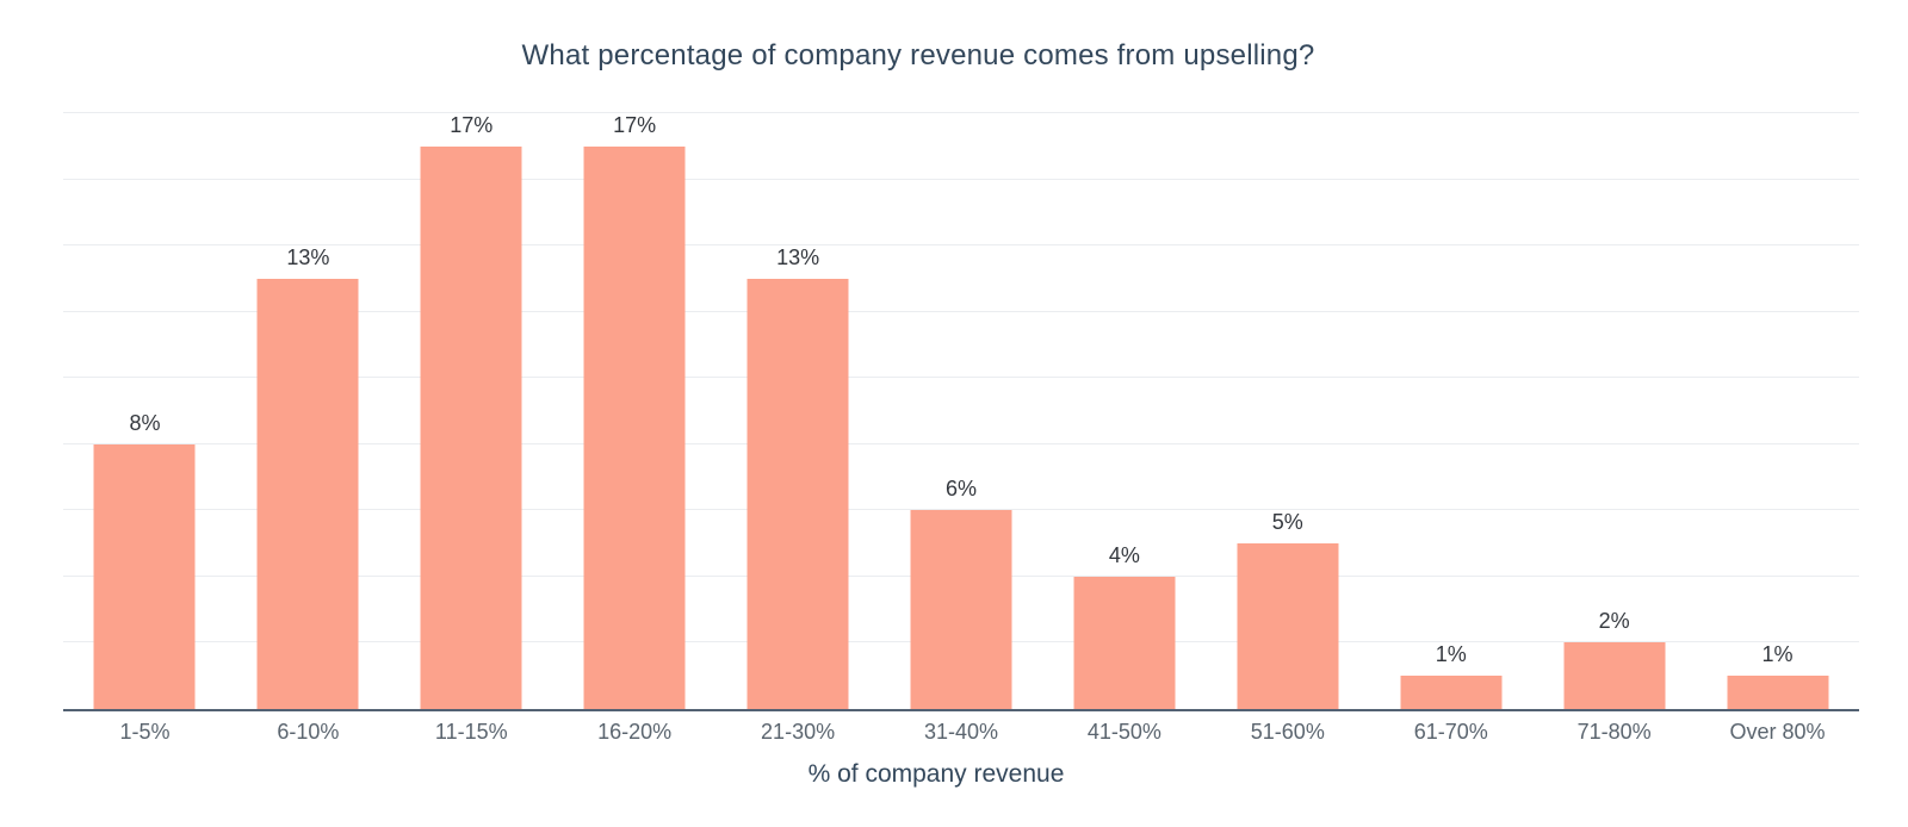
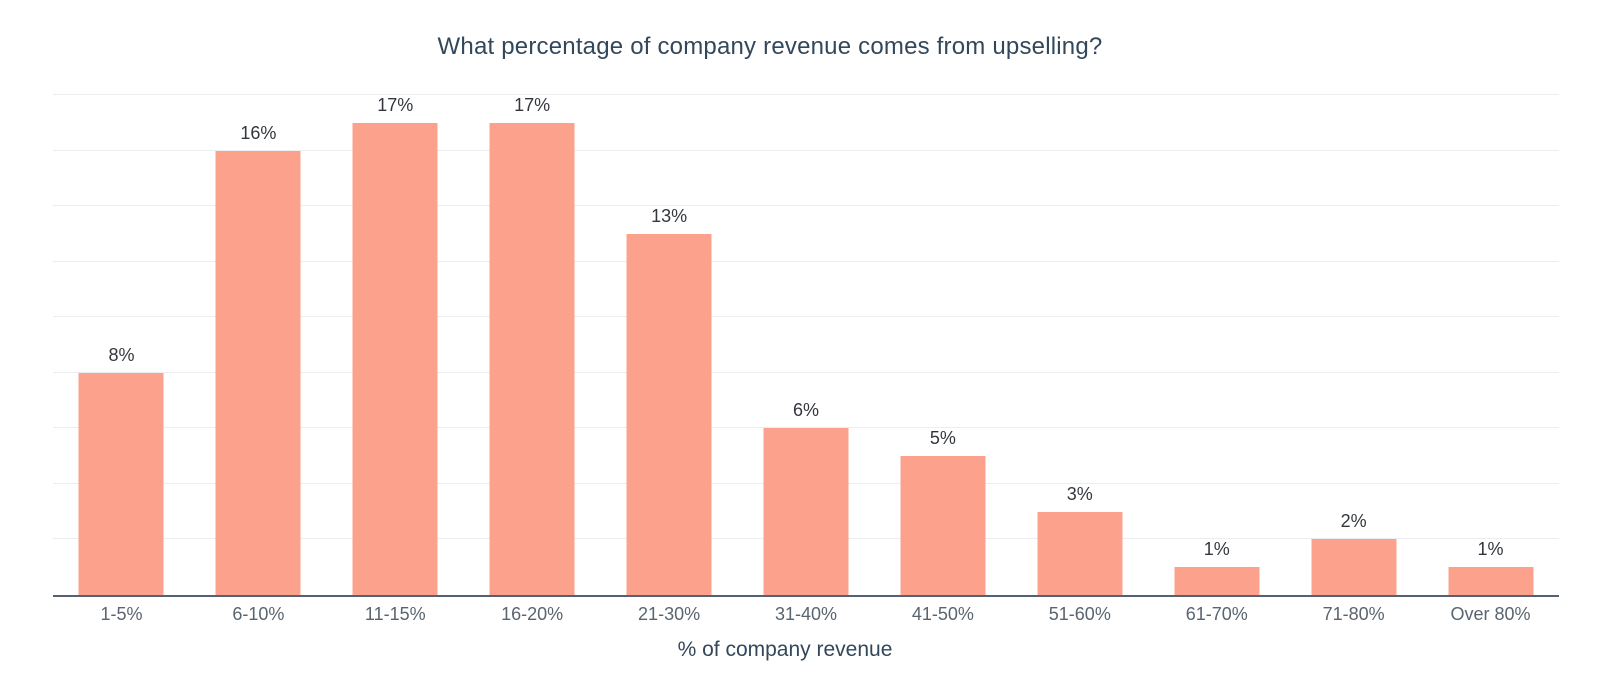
6-10%: 13% -> 16%
41-50%: 4% -> 5%
51-60%: 5% -> 3%
